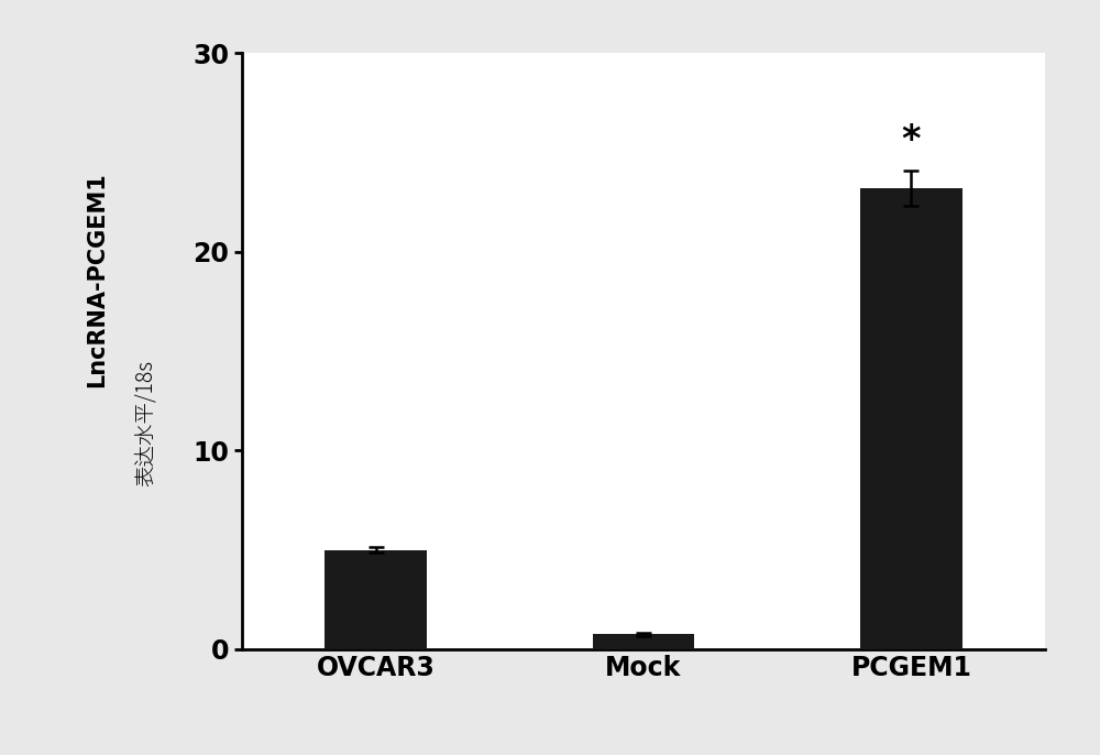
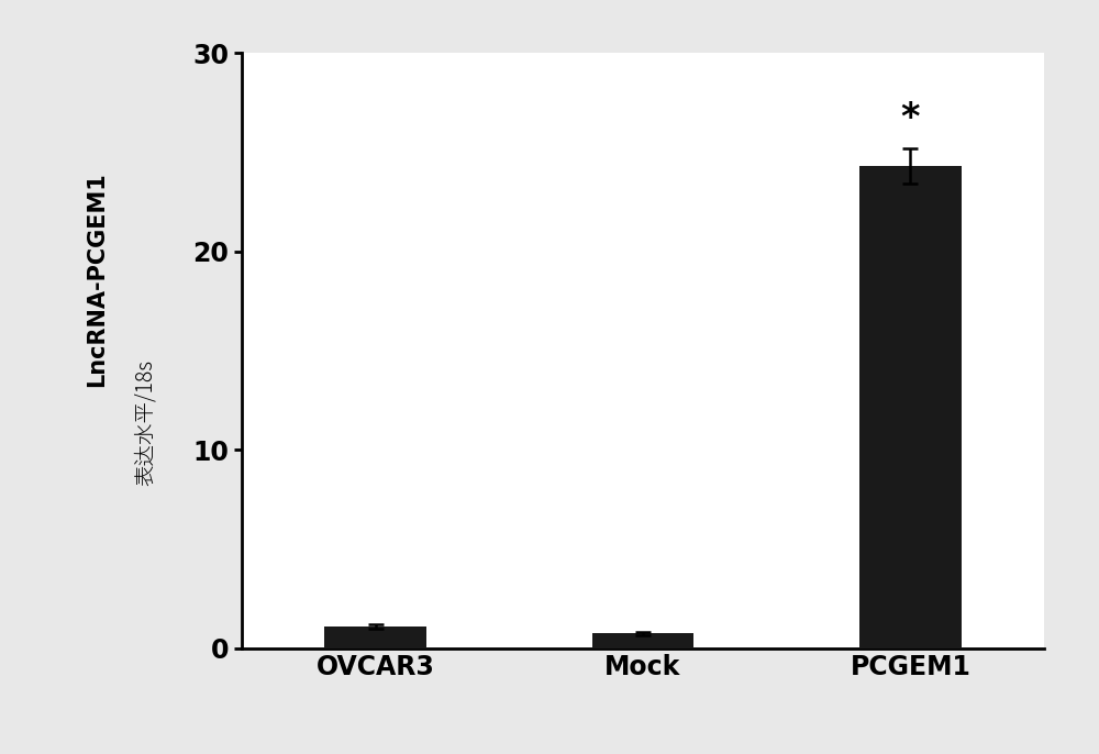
OVCAR3: 5.0 -> 1.1
PCGEM1: 23.2 -> 24.3
